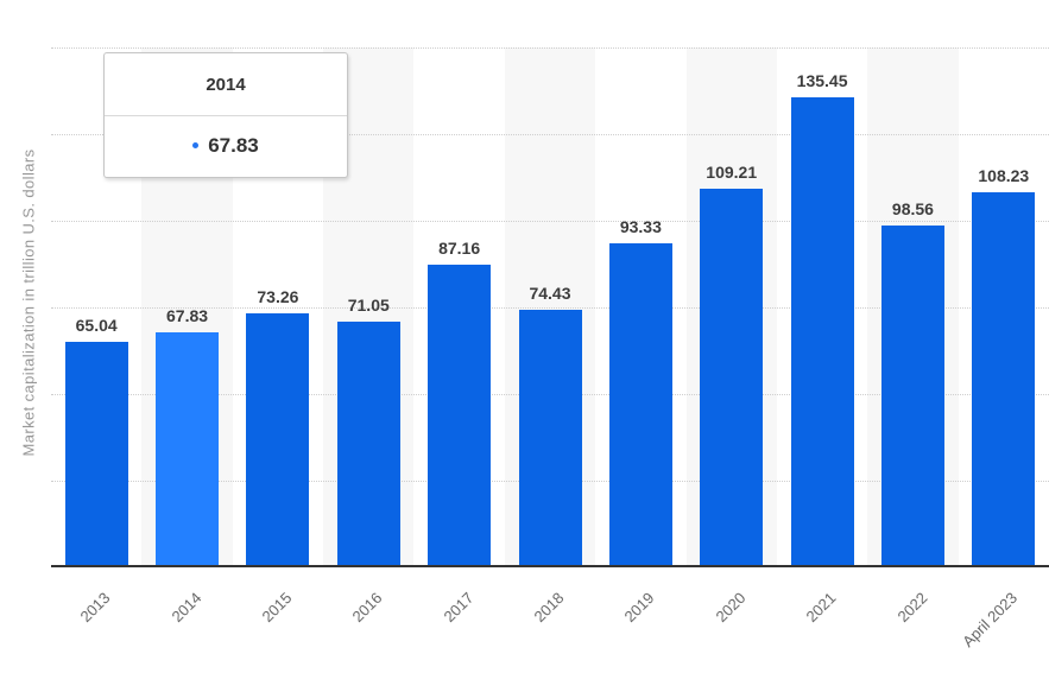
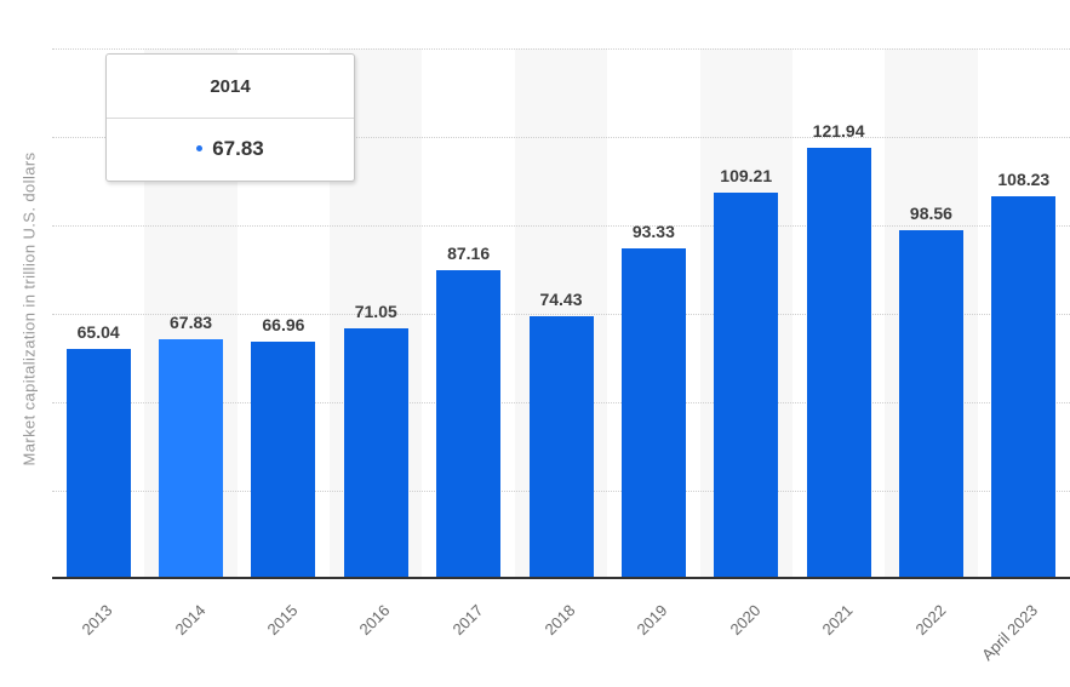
2015: 73.26 -> 66.96
2021: 135.45 -> 121.94
